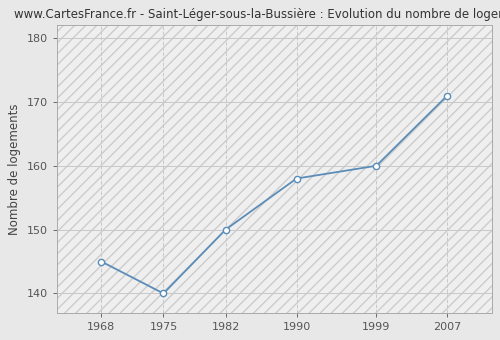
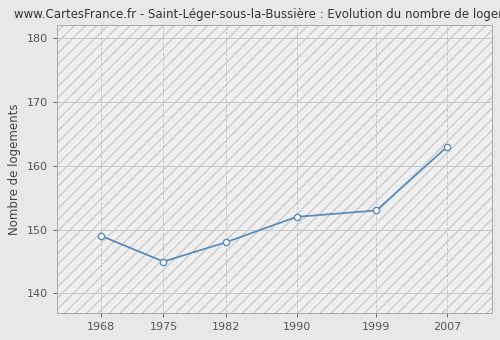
1968: 145 -> 149
1975: 140 -> 145
1982: 150 -> 148
1990: 158 -> 152
1999: 160 -> 153
2007: 171 -> 163
